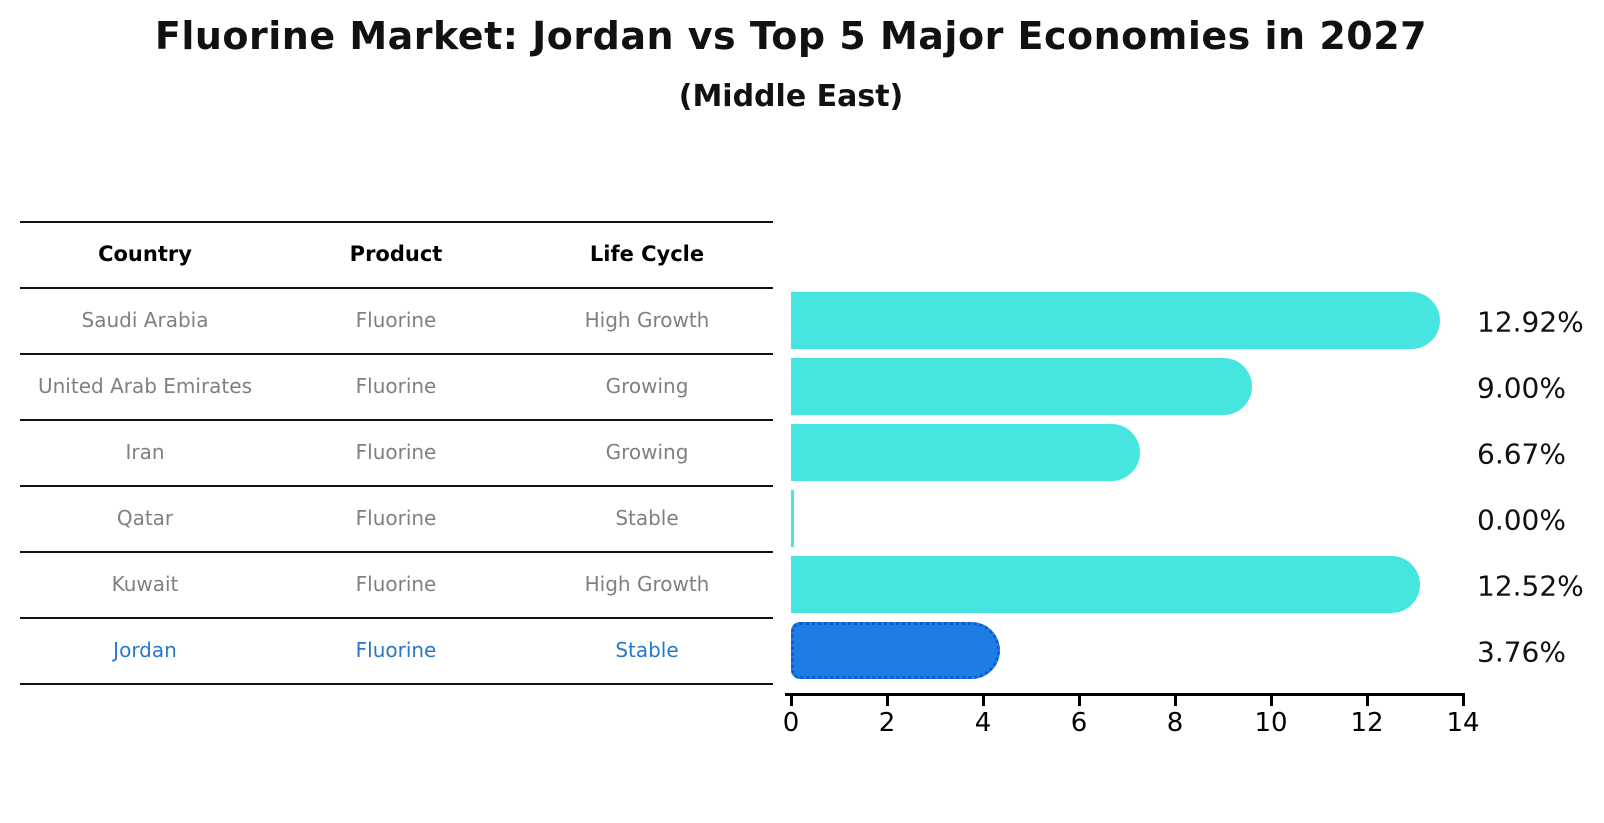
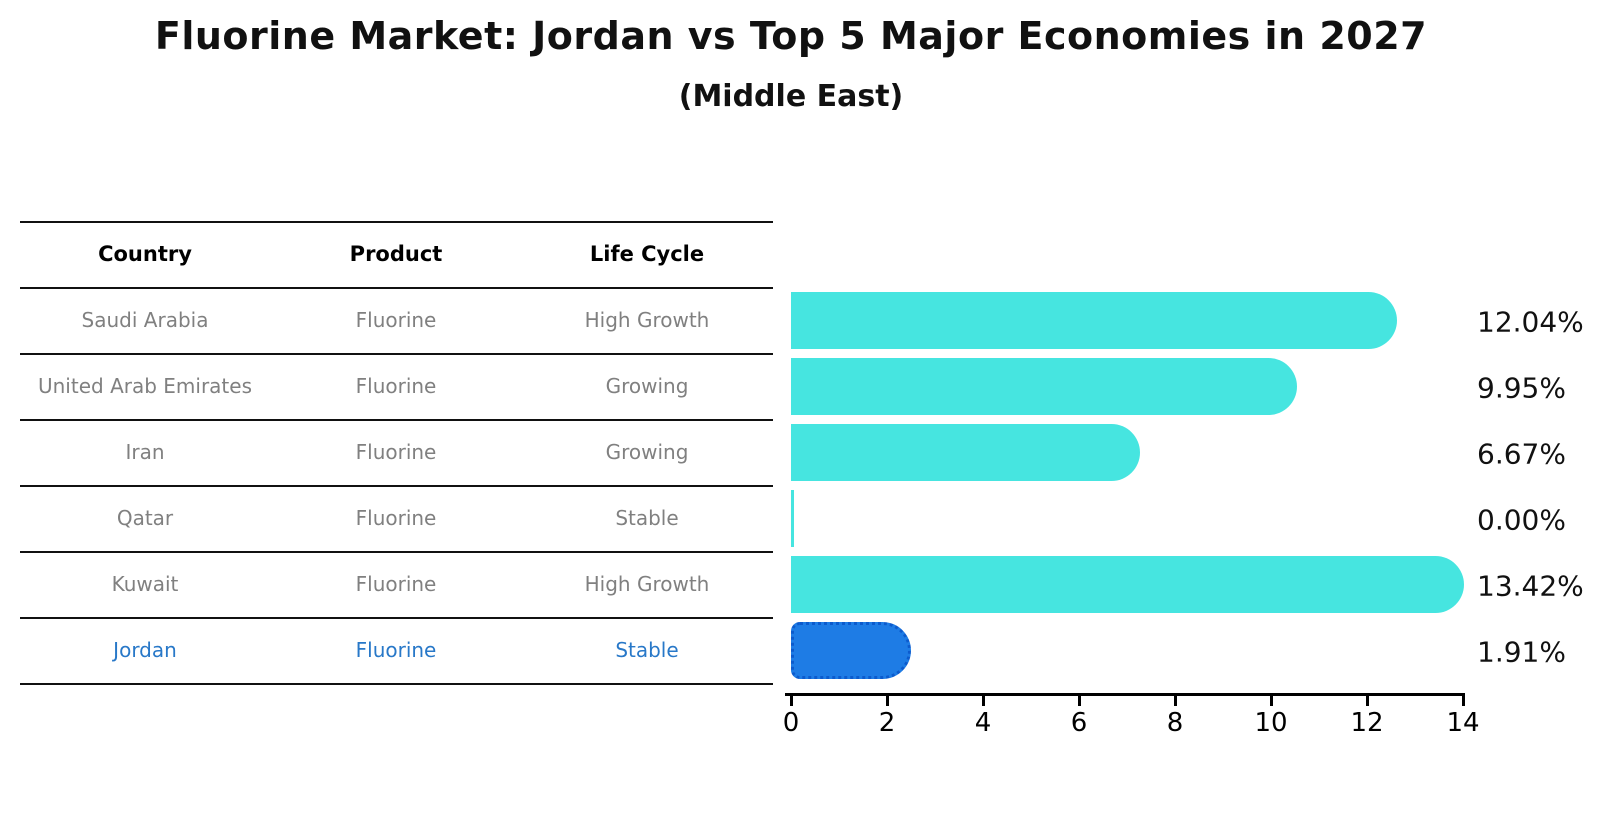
Saudi Arabia: 12.92% -> 12.04%
United Arab Emirates: 9.00% -> 9.95%
Kuwait: 12.52% -> 13.42%
Jordan: 3.76% -> 1.91%
